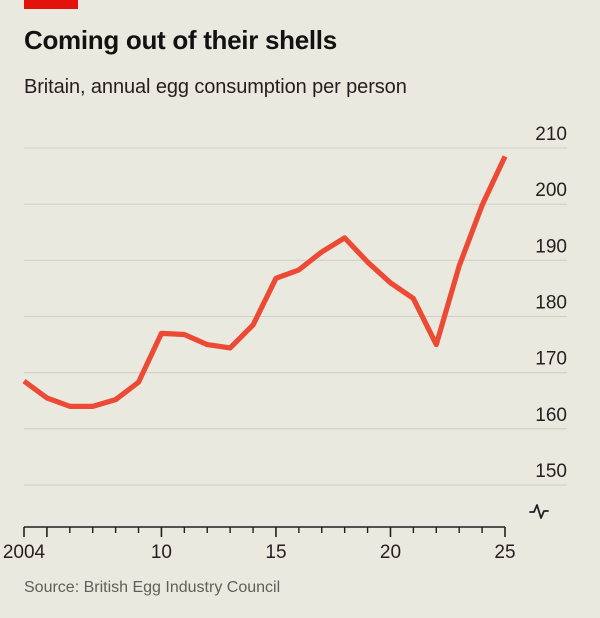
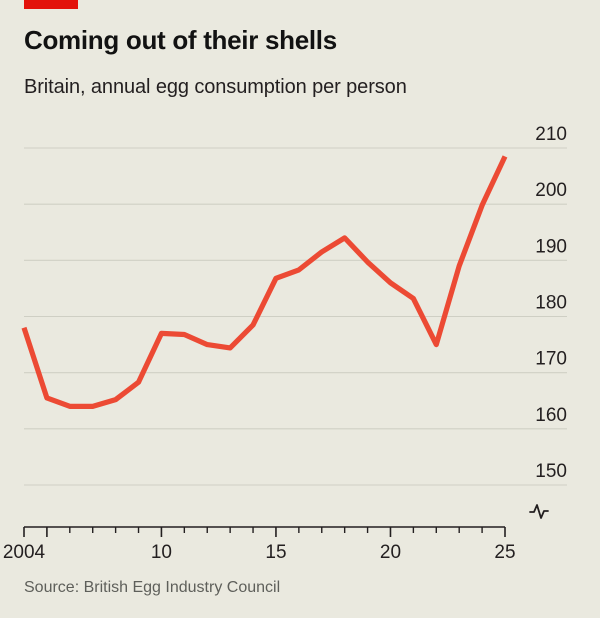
2004: 168 -> 178
